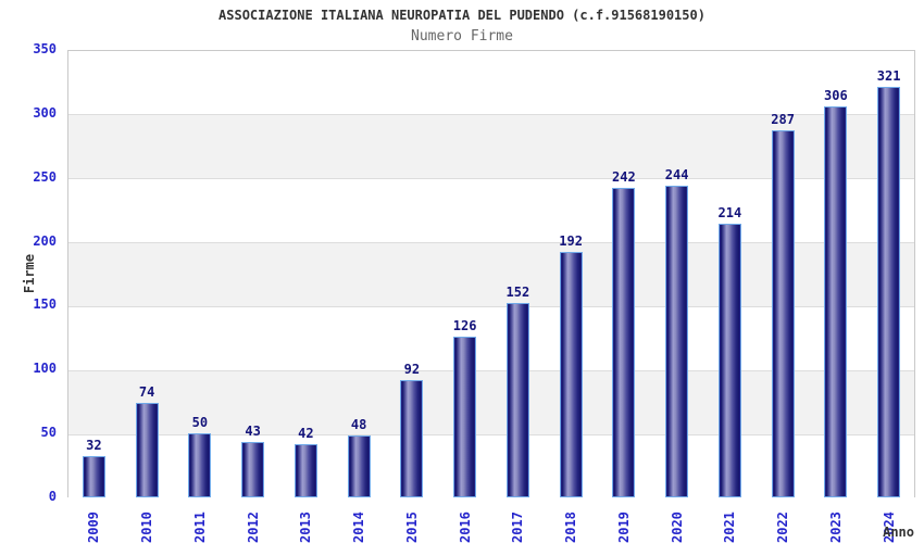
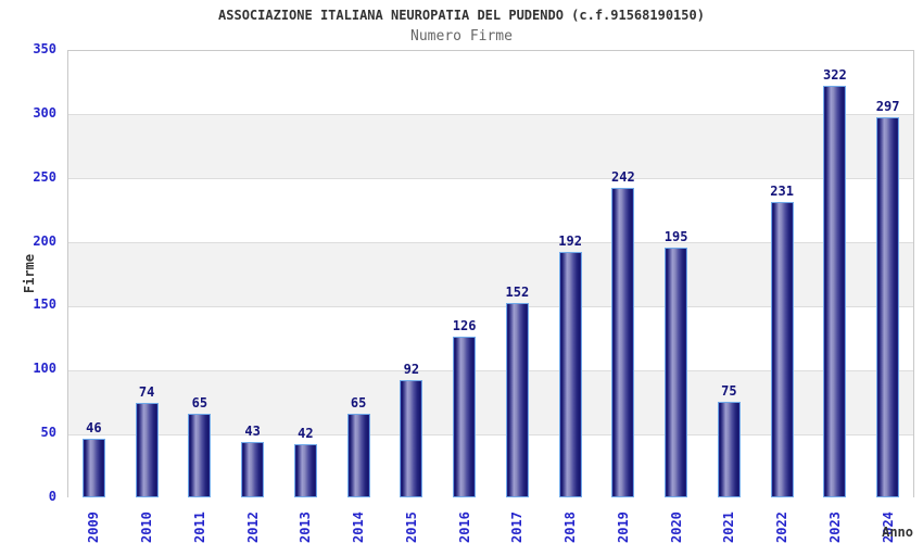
2009: 32 -> 46
2011: 50 -> 65
2014: 48 -> 65
2020: 244 -> 195
2021: 214 -> 75
2022: 287 -> 231
2023: 306 -> 322
2024: 321 -> 297
